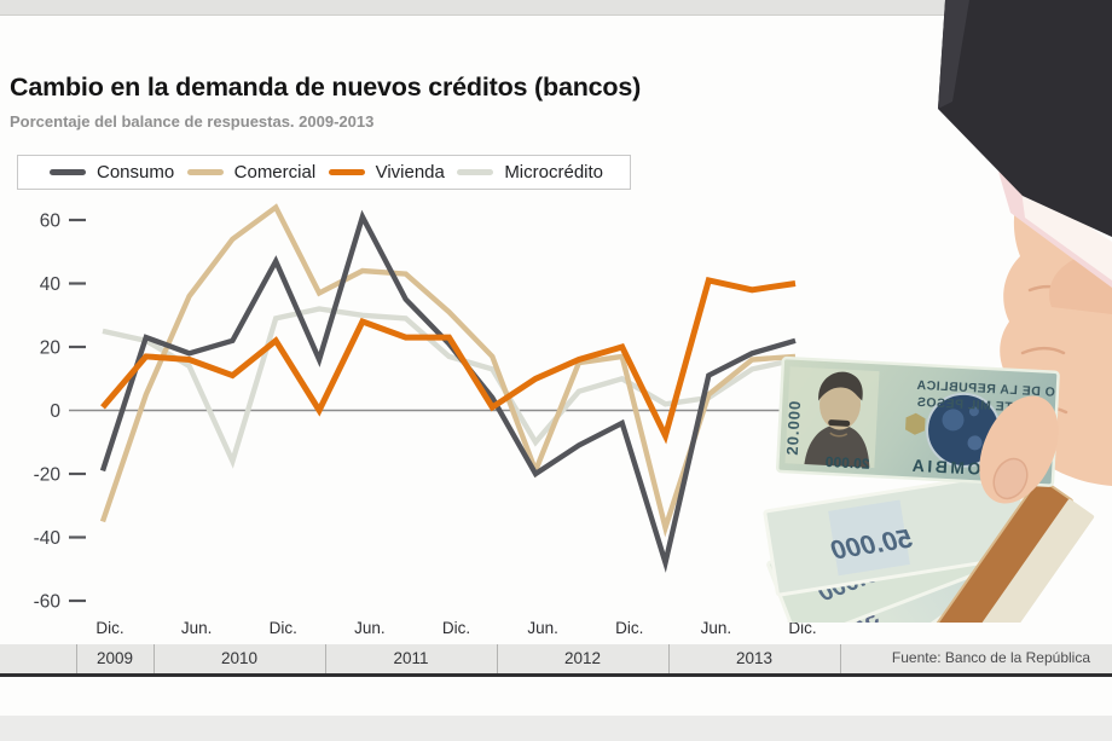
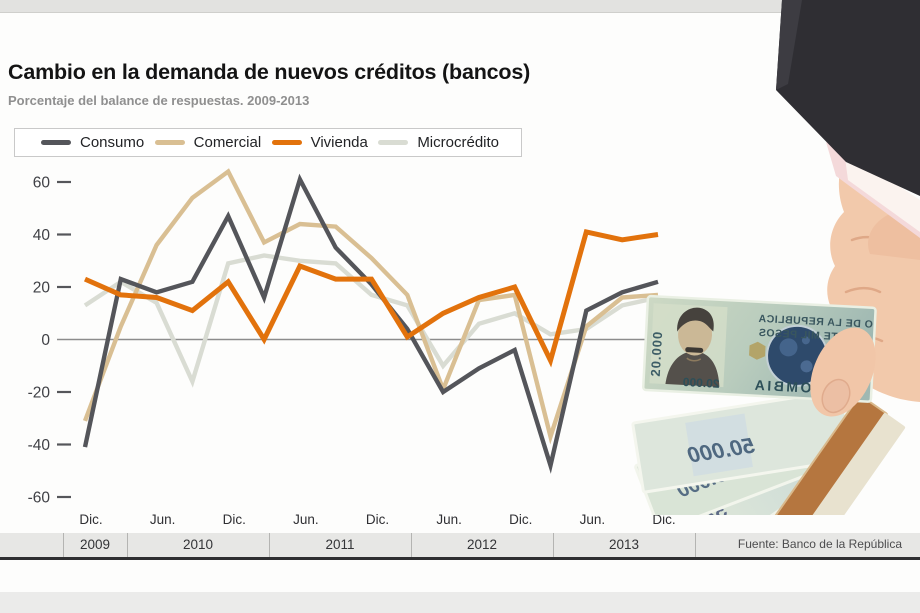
Consumo/Dic. 2009: -19 -> -41
Comercial/Dic. 2009: -35 -> -31
Vivienda/Dic. 2009: 1 -> 23
Microcrédito/Dic. 2009: 25 -> 13
